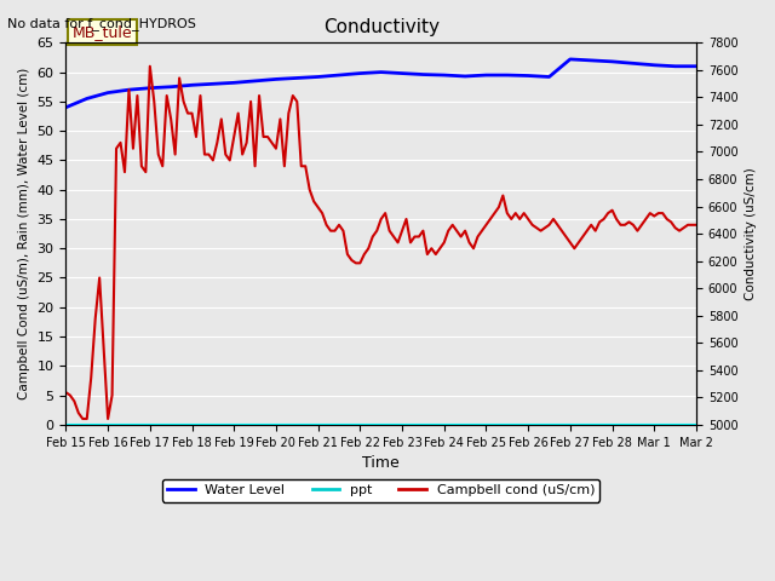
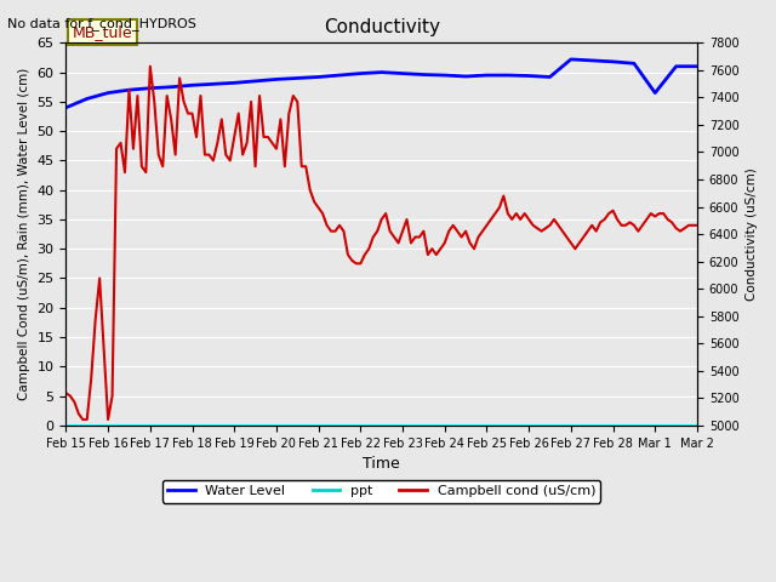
Water Level/Mar 1: 61.2 -> 56.5
